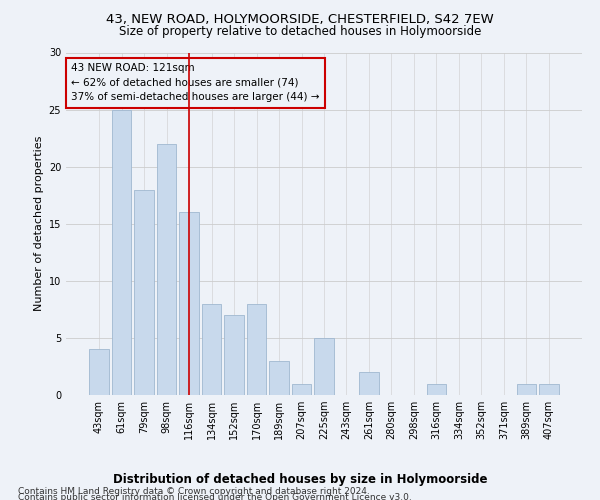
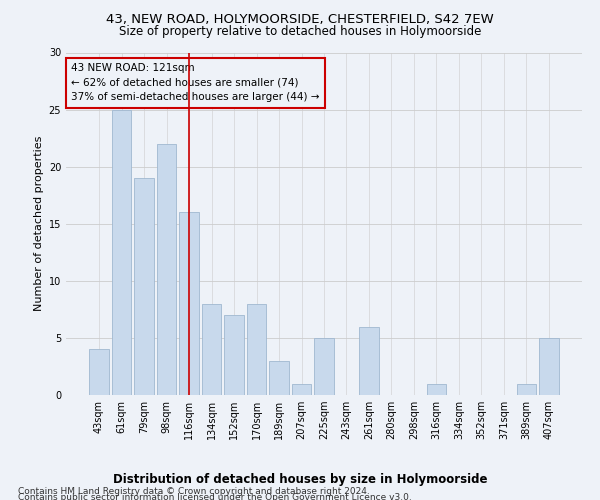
79sqm: 18 -> 19
261sqm: 2 -> 6
407sqm: 1 -> 5
